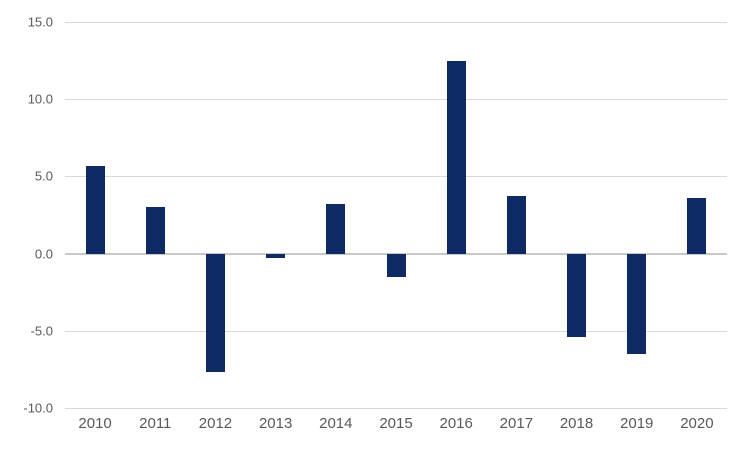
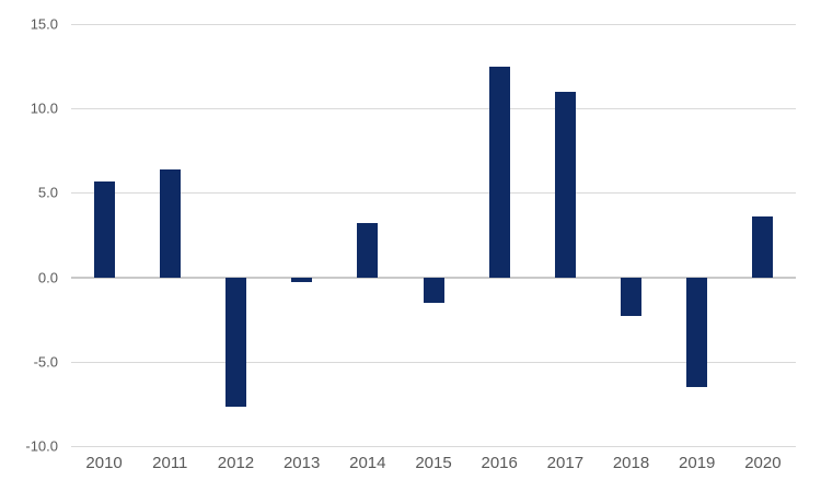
2011: 3.0 -> 6.4
2017: 3.7 -> 11.0
2018: -5.4 -> -2.3
